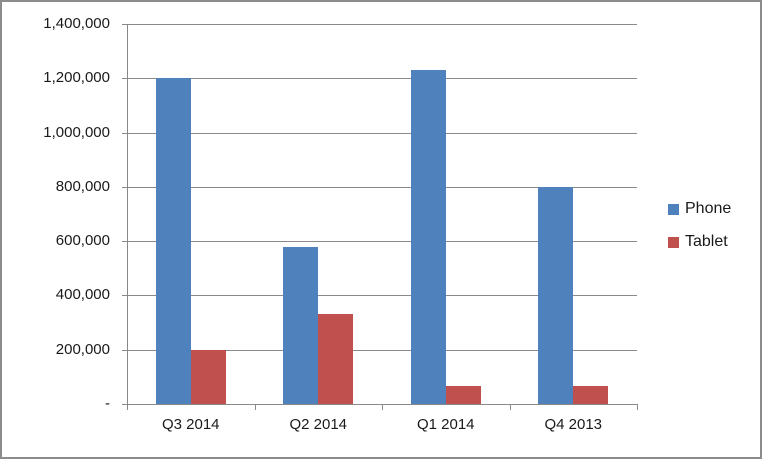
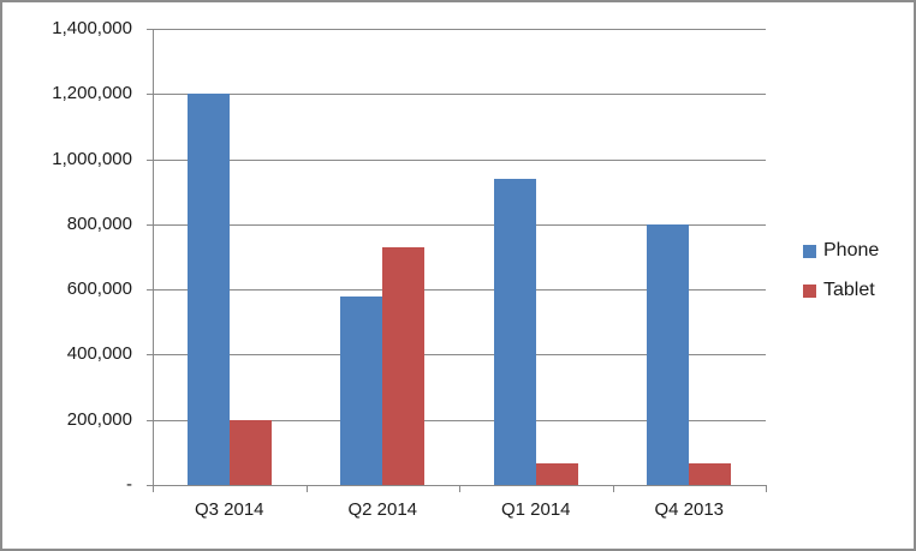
Tablet/Q2 2014: 330000 -> 730000
Phone/Q1 2014: 1230000 -> 940000
